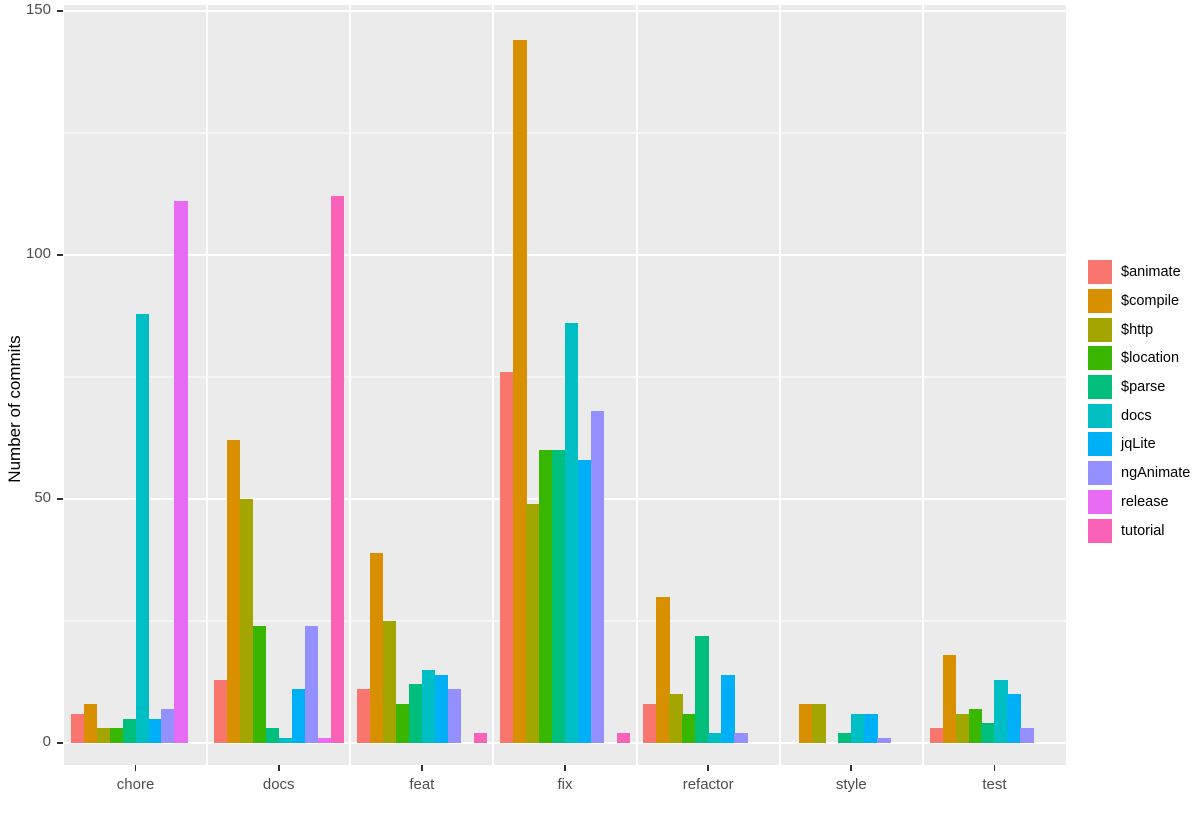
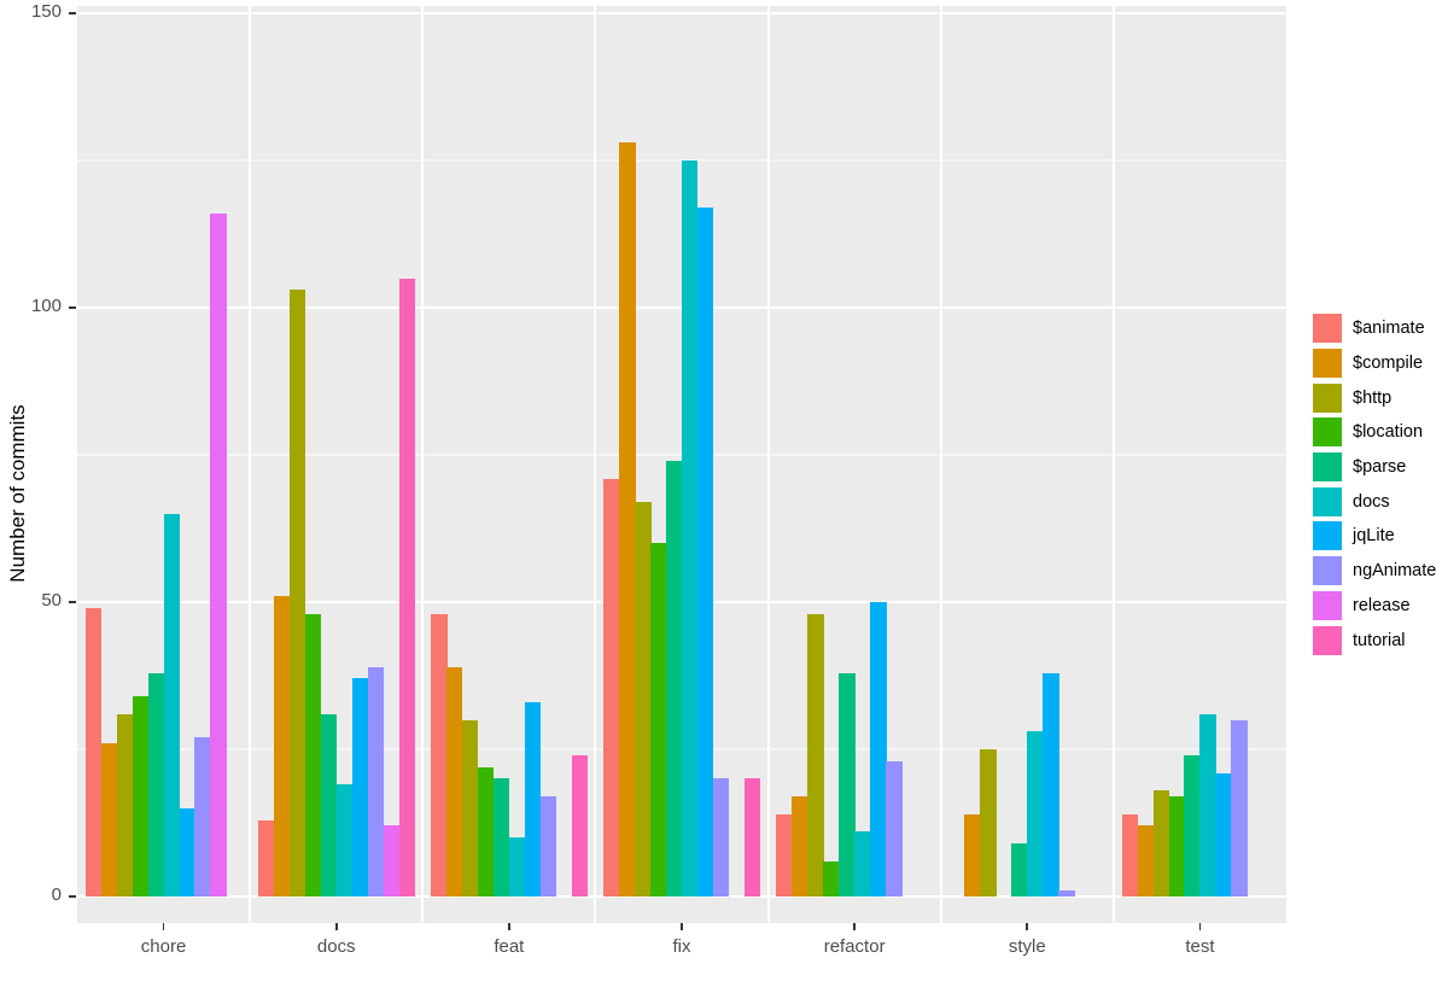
$animate/chore: 6 -> 49
$compile/chore: 8 -> 26
$http/chore: 3 -> 31
$location/chore: 3 -> 34
$parse/chore: 5 -> 38
docs/chore: 88 -> 65
jqLite/chore: 5 -> 15
ngAnimate/chore: 7 -> 27
release/chore: 111 -> 116
$compile/docs: 62 -> 51
$http/docs: 50 -> 103
$location/docs: 24 -> 48
$parse/docs: 3 -> 31
docs/docs: 1 -> 19
jqLite/docs: 11 -> 37
ngAnimate/docs: 24 -> 39
release/docs: 1 -> 12
tutorial/docs: 112 -> 105
$animate/feat: 11 -> 48
$http/feat: 25 -> 30
$location/feat: 8 -> 22
$parse/feat: 12 -> 20
docs/feat: 15 -> 10
jqLite/feat: 14 -> 33
ngAnimate/feat: 11 -> 17
tutorial/feat: 2 -> 24
$animate/fix: 76 -> 71
$compile/fix: 144 -> 128
$http/fix: 49 -> 67
$parse/fix: 60 -> 74
docs/fix: 86 -> 125
jqLite/fix: 58 -> 117
ngAnimate/fix: 68 -> 20
tutorial/fix: 2 -> 20
$animate/refactor: 8 -> 14
$compile/refactor: 30 -> 17
$http/refactor: 10 -> 48
$parse/refactor: 22 -> 38
docs/refactor: 2 -> 11
jqLite/refactor: 14 -> 50
ngAnimate/refactor: 2 -> 23
$compile/style: 8 -> 14
$http/style: 8 -> 25
$parse/style: 2 -> 9
docs/style: 6 -> 28
jqLite/style: 6 -> 38
$animate/test: 3 -> 14
$compile/test: 18 -> 12
$http/test: 6 -> 18
$location/test: 7 -> 17
$parse/test: 4 -> 24
docs/test: 13 -> 31
jqLite/test: 10 -> 21
ngAnimate/test: 3 -> 30
